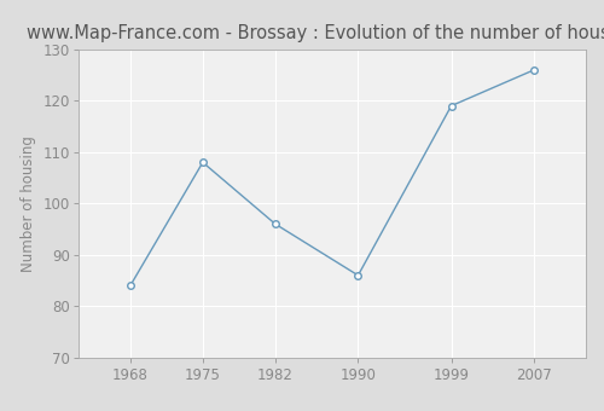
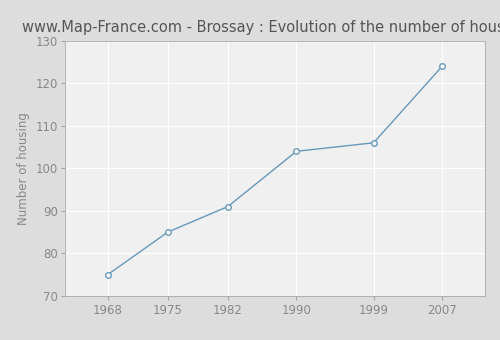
1968: 84 -> 75
1975: 108 -> 85
1982: 96 -> 91
1990: 86 -> 104
1999: 119 -> 106
2007: 126 -> 124
